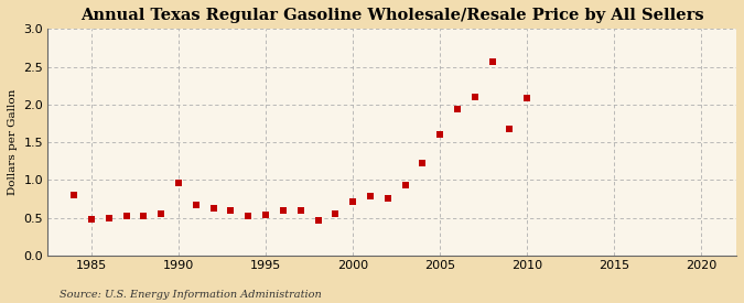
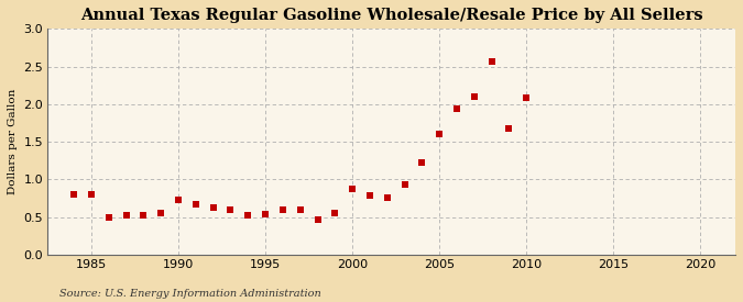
1985: 0.48 -> 0.80
1990: 0.96 -> 0.73
2000: 0.72 -> 0.87
